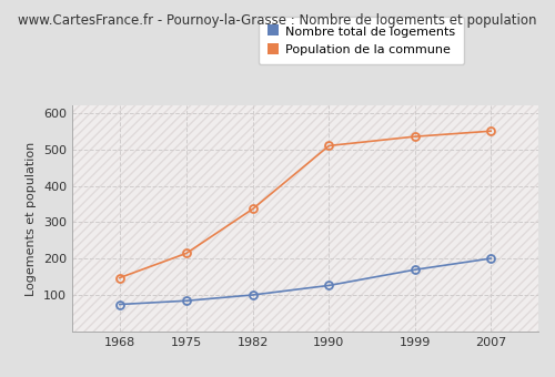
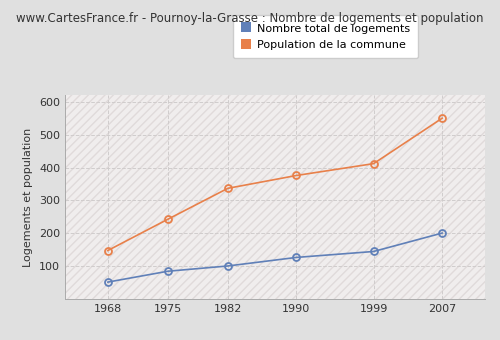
Nombre total de logements/1968: 75 -> 52
Population de la commune/1975: 215 -> 243
Population de la commune/1990: 510 -> 376
Nombre total de logements/1999: 170 -> 145
Population de la commune/1999: 535 -> 412
